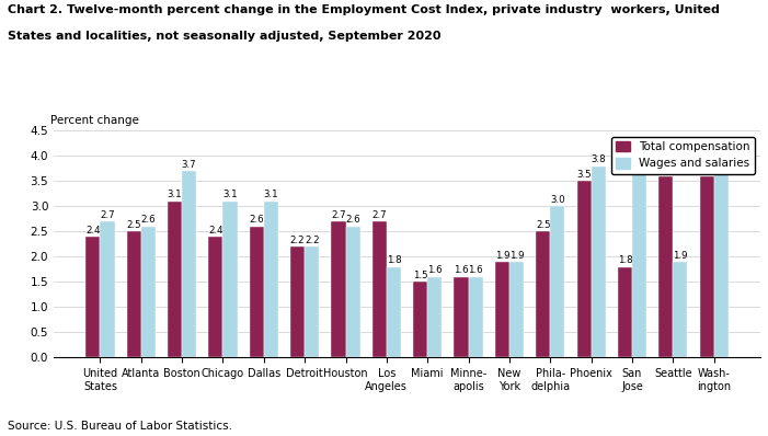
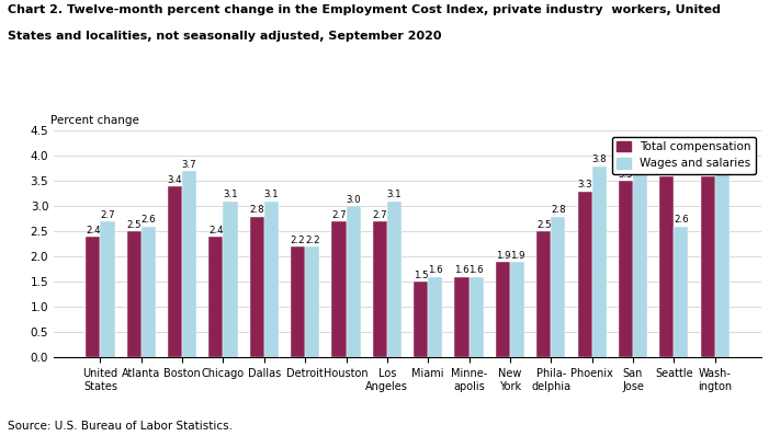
Total compensation/Boston: 3.1 -> 3.4
Total compensation/Dallas: 2.6 -> 2.8
Wages and salaries/Houston: 2.6 -> 3.0
Wages and salaries/Los Angeles: 1.8 -> 3.1
Wages and salaries/Phila- delphia: 3.0 -> 2.8
Total compensation/Phoenix: 3.5 -> 3.3
Total compensation/San Jose: 1.8 -> 3.5
Wages and salaries/Seattle: 1.9 -> 2.6
